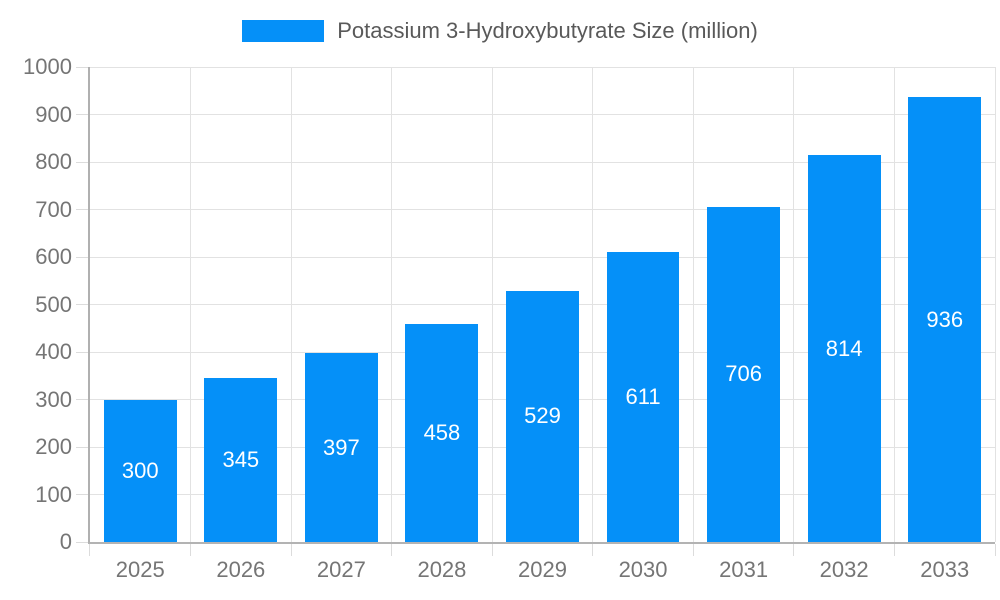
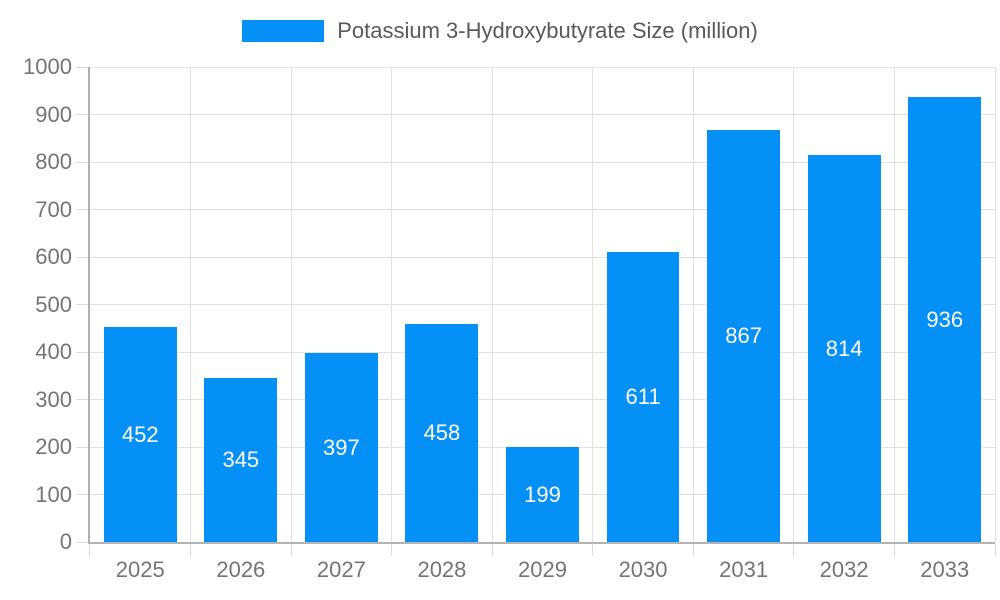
2025: 300 -> 452
2029: 529 -> 199
2031: 706 -> 867
